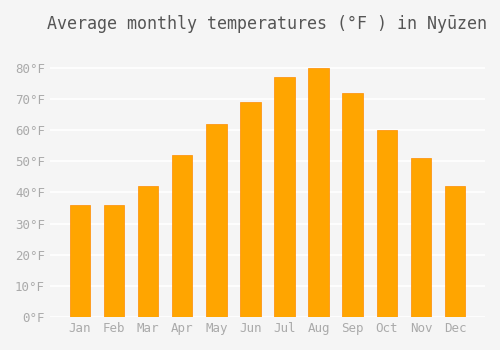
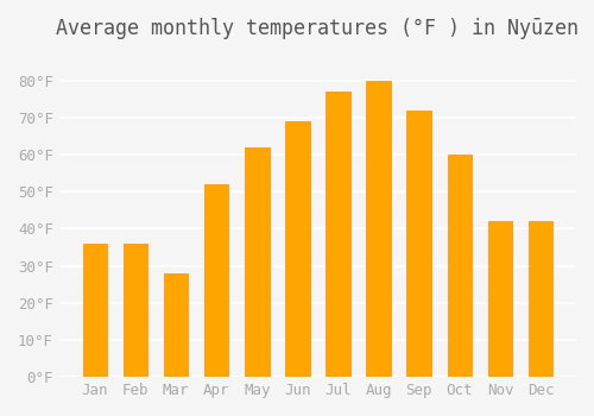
Mar: 42°F -> 28°F
Nov: 51°F -> 42°F
